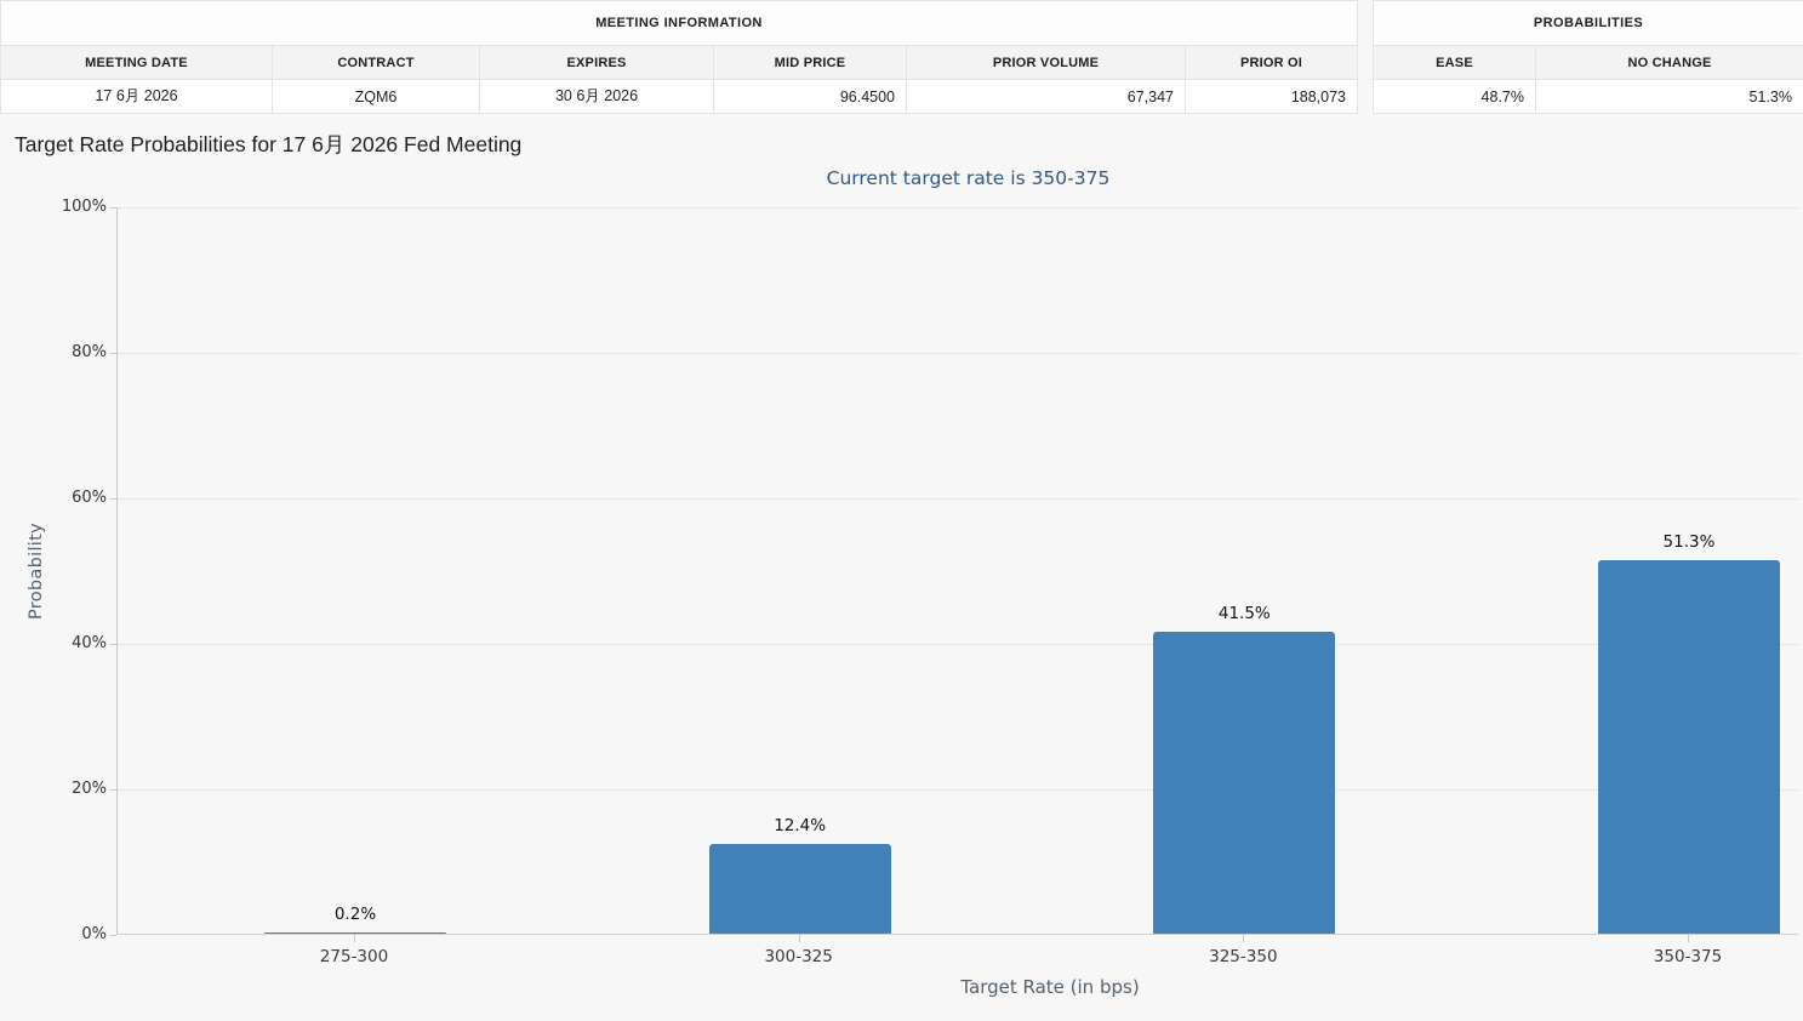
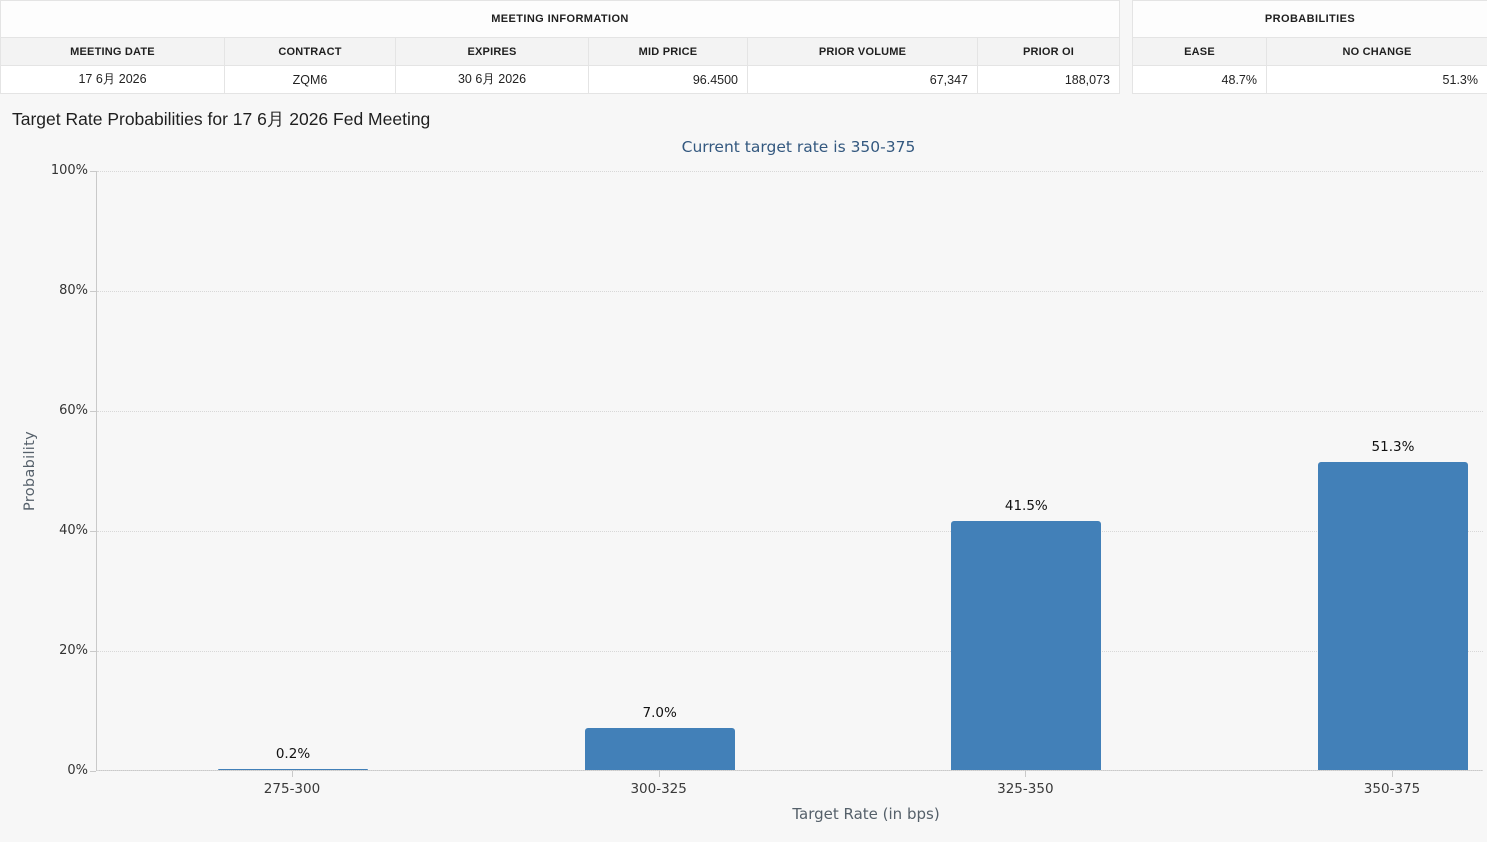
300-325: 12.4% -> 7.0%
